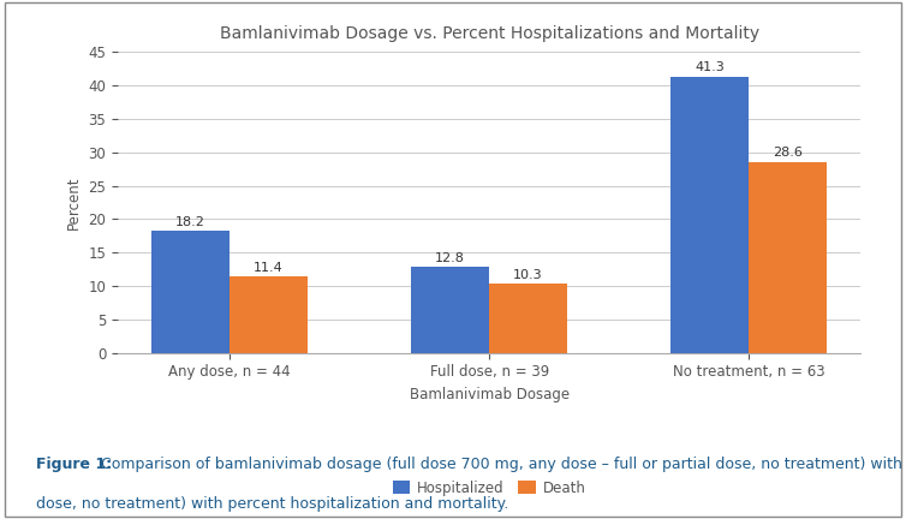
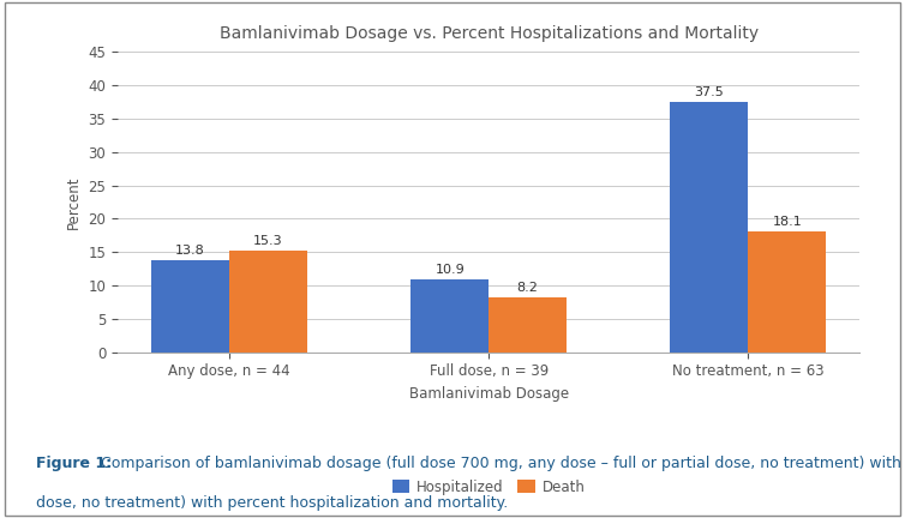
Hospitalized/Any dose, n = 44: 18.2 -> 13.8
Death/Any dose, n = 44: 11.4 -> 15.3
Hospitalized/Full dose, n = 39: 12.8 -> 10.9
Death/Full dose, n = 39: 10.3 -> 8.2
Hospitalized/No treatment, n = 63: 41.3 -> 37.5
Death/No treatment, n = 63: 28.6 -> 18.1
